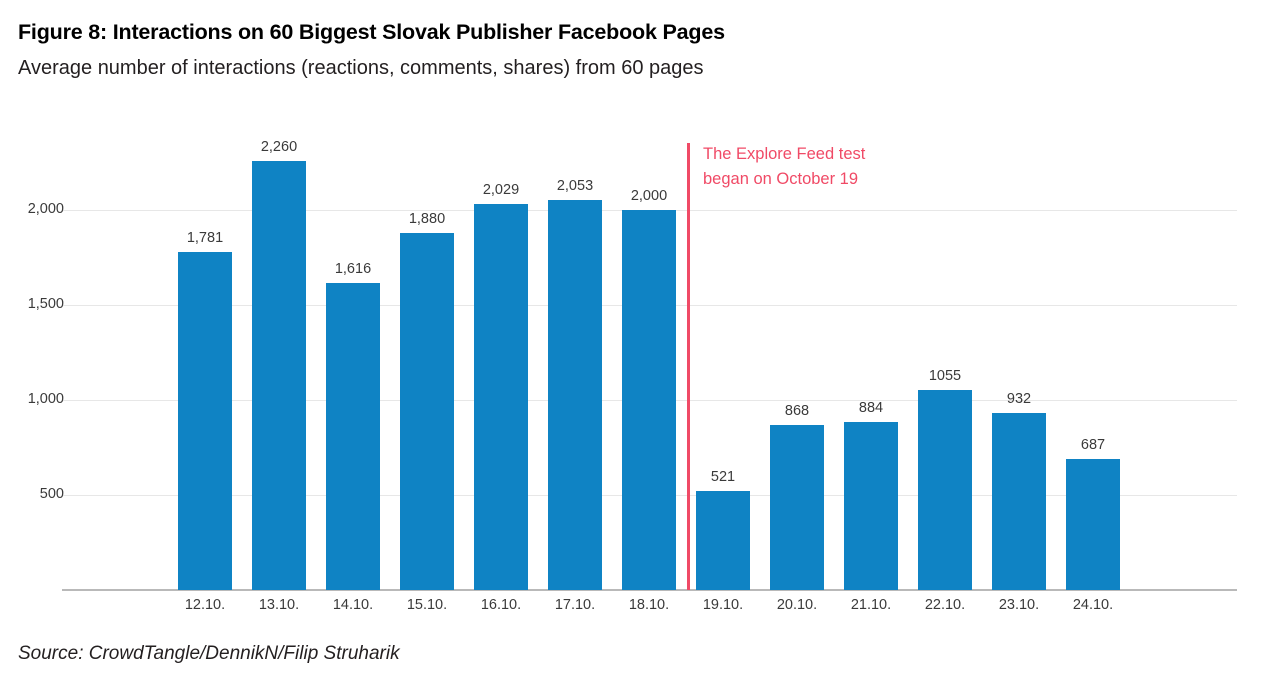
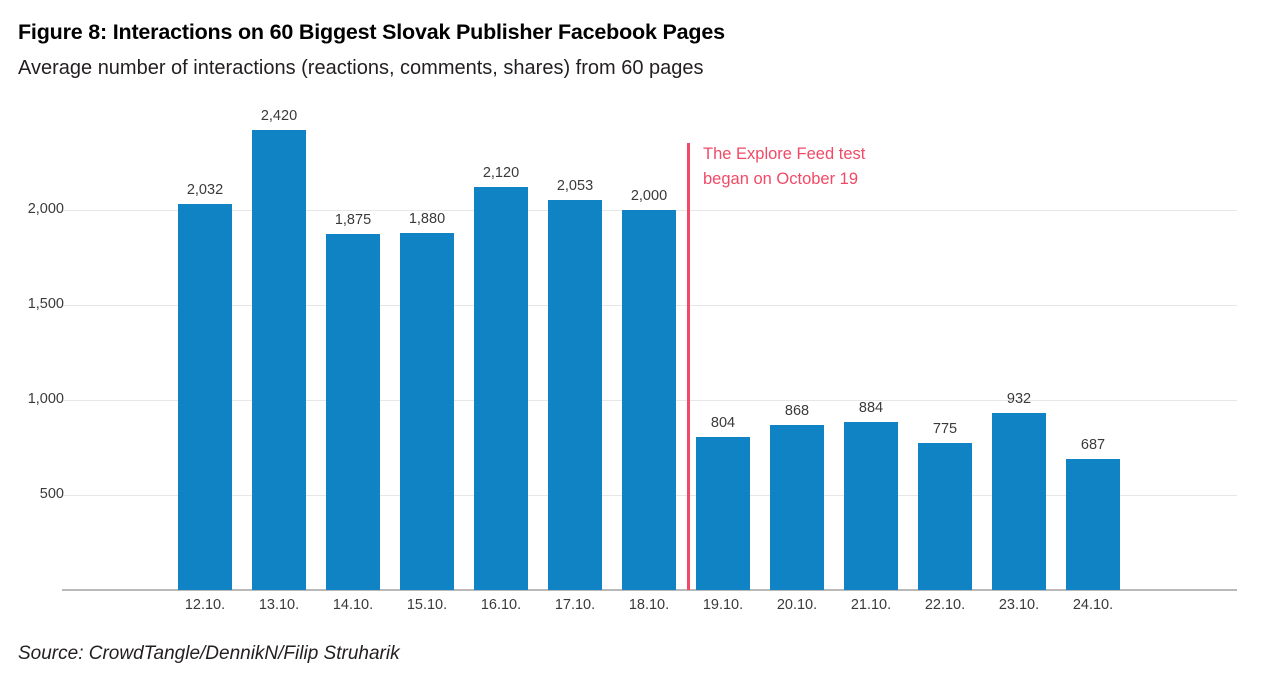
12.10.: 1,781 -> 2,032
13.10.: 2,260 -> 2,420
14.10.: 1,616 -> 1,875
16.10.: 2,029 -> 2,120
19.10.: 521 -> 804
22.10.: 1055 -> 775
